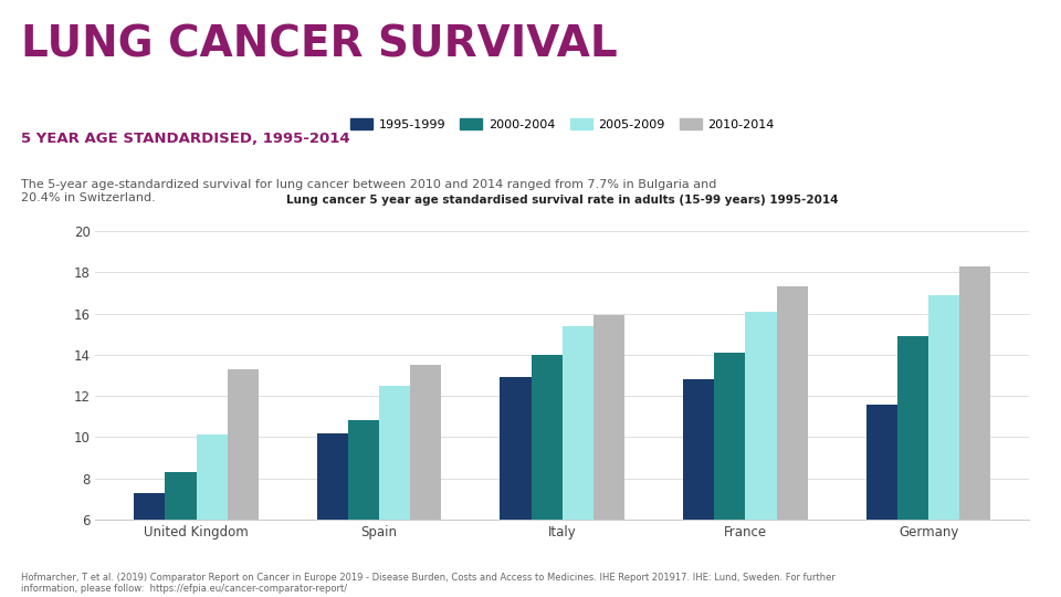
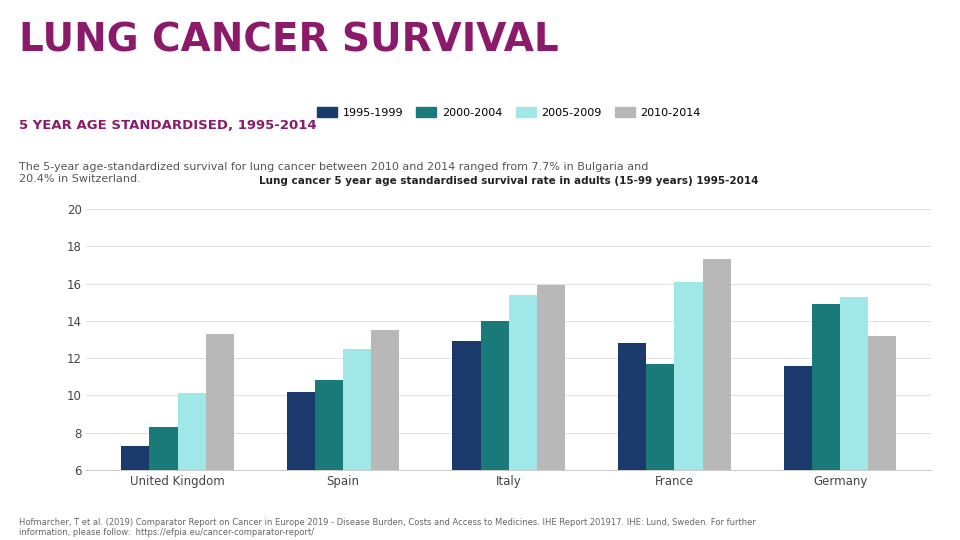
2000-2004/France: 14.1 -> 11.7
2005-2009/Germany: 16.9 -> 15.3
2010-2014/Germany: 18.3 -> 13.2
